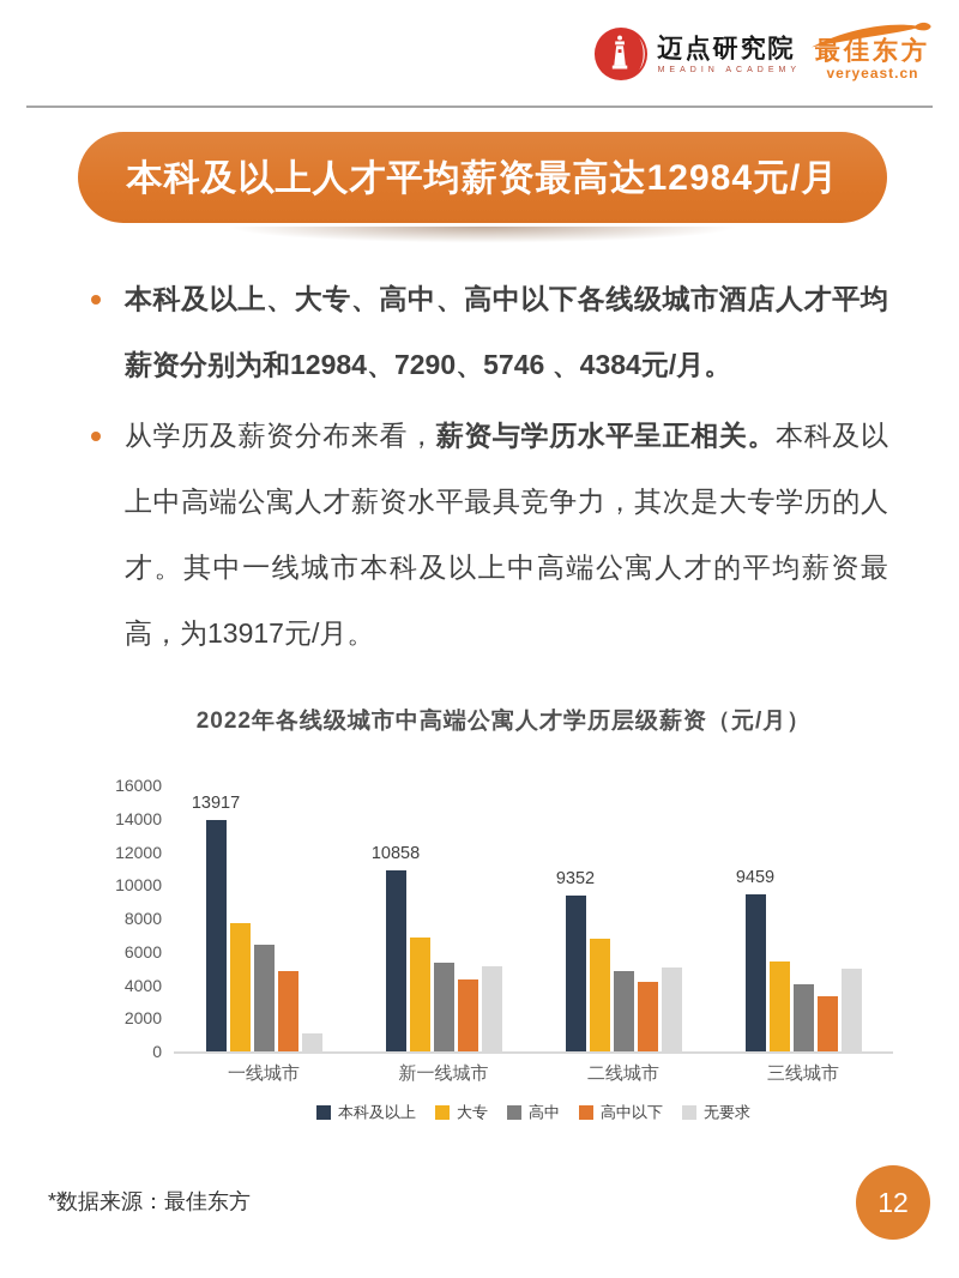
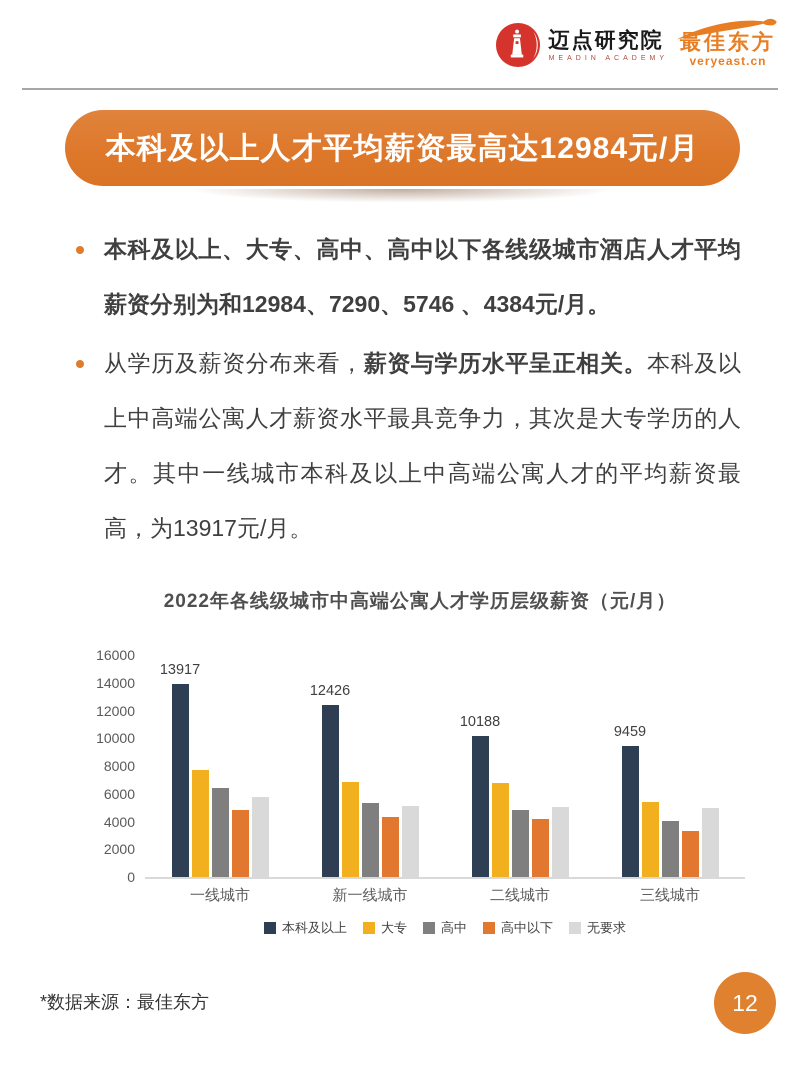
无要求/一线城市: 1100 -> 5800
本科及以上/新一线城市: 10858 -> 12426
本科及以上/二线城市: 9352 -> 10188
